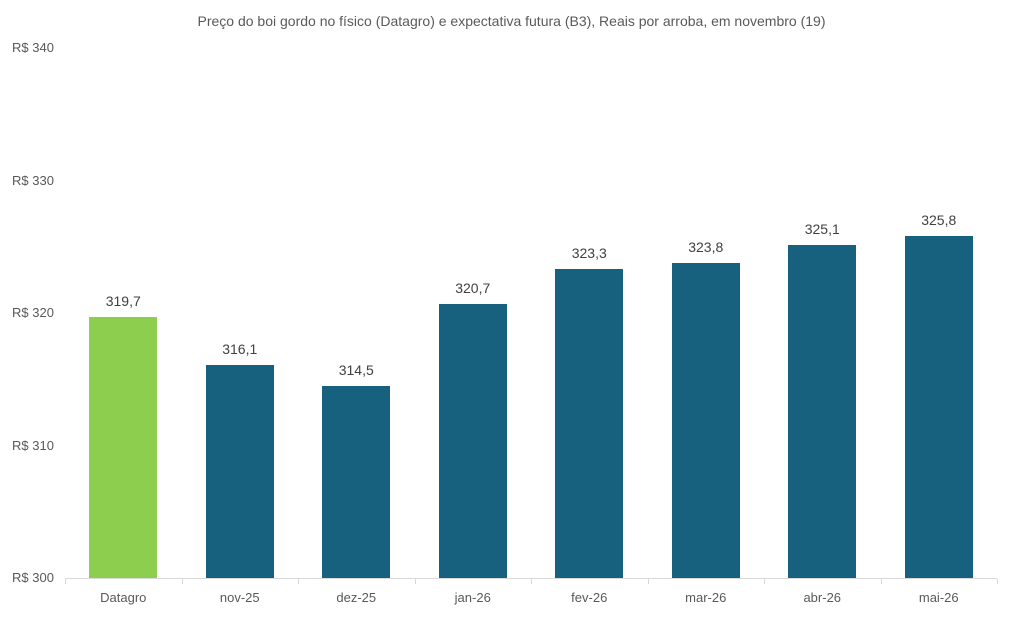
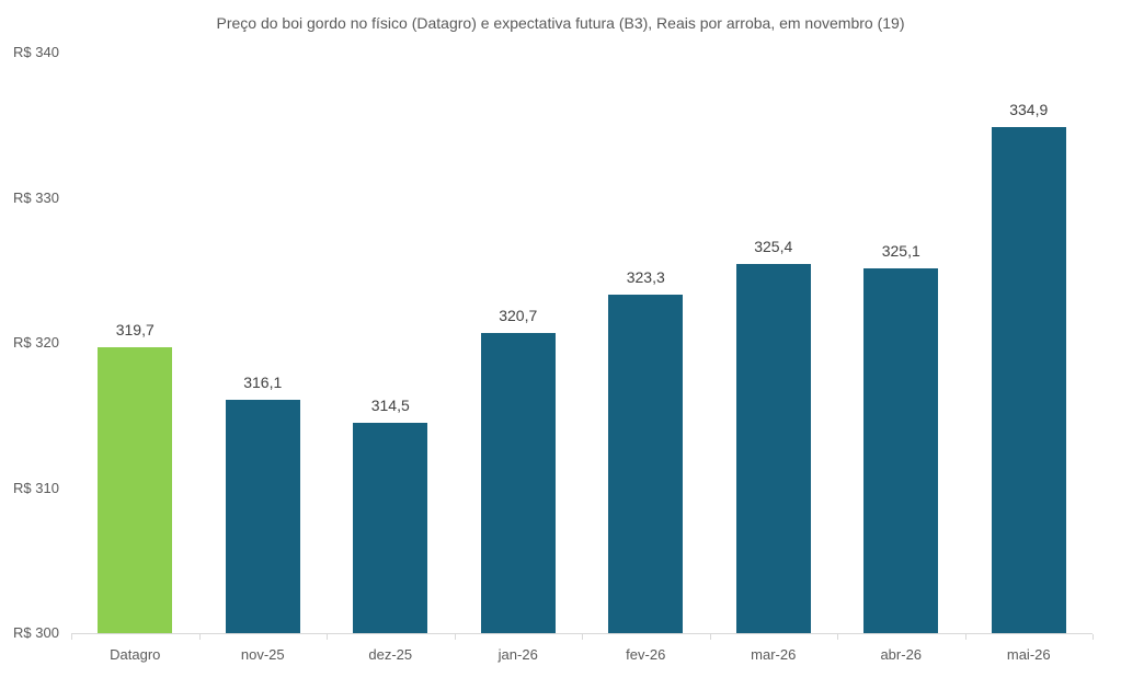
mar-26: 323,8 -> 325,4
mai-26: 325,8 -> 334,9
